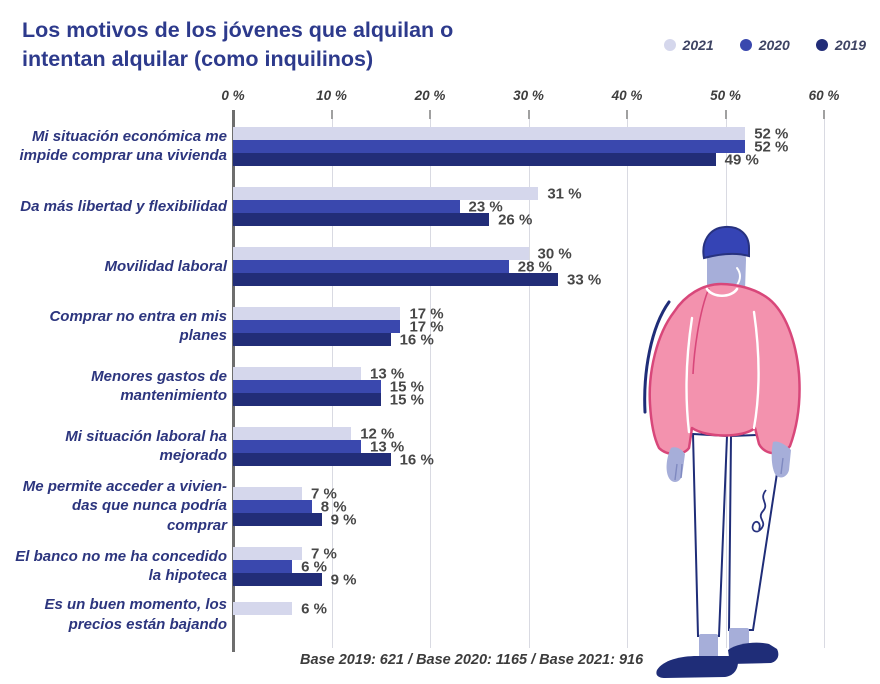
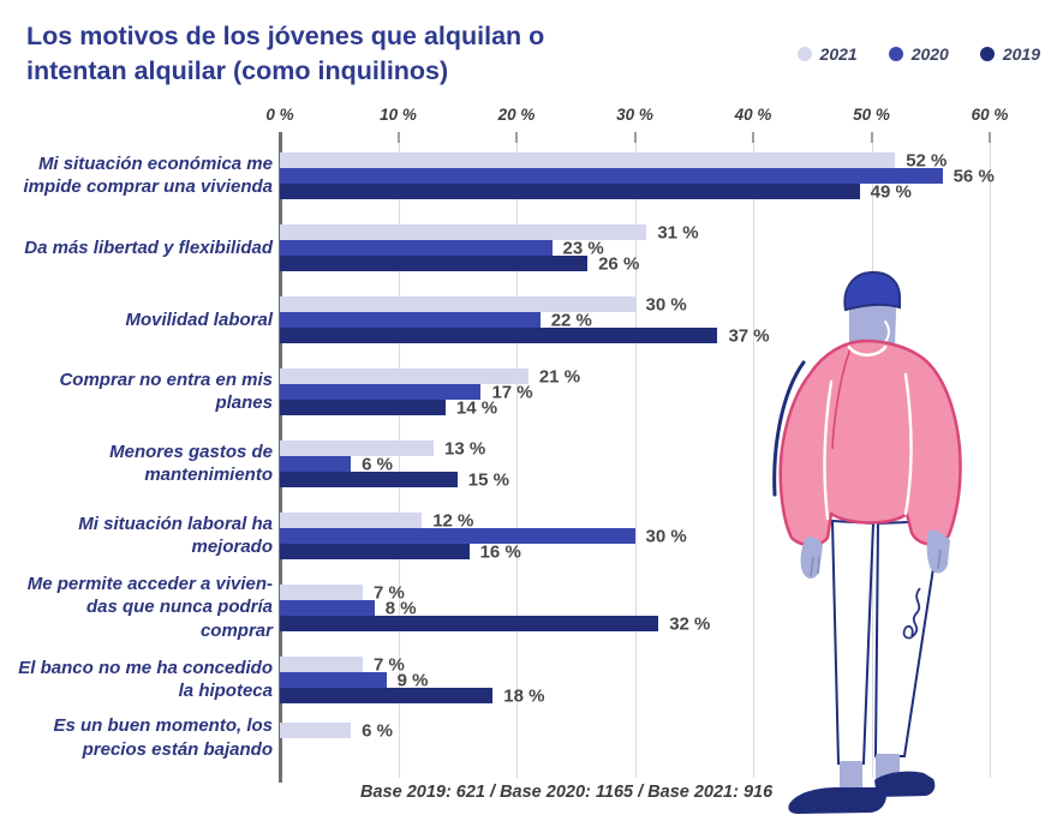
2020/Mi situación económica me impide comprar una vivienda: 52 -> 56
2020/Movilidad laboral: 28 -> 22
2019/Movilidad laboral: 33 -> 37
2021/Comprar no entra en mis planes: 17 -> 21
2019/Comprar no entra en mis planes: 16 -> 14
2020/Menores gastos de mantenimiento: 15 -> 6
2020/Mi situación laboral ha mejorado: 13 -> 30
2019/Me permite acceder a vivien- das que nunca podría comprar: 9 -> 32
2020/El banco no me ha concedido la hipoteca: 6 -> 9
2019/El banco no me ha concedido la hipoteca: 9 -> 18
